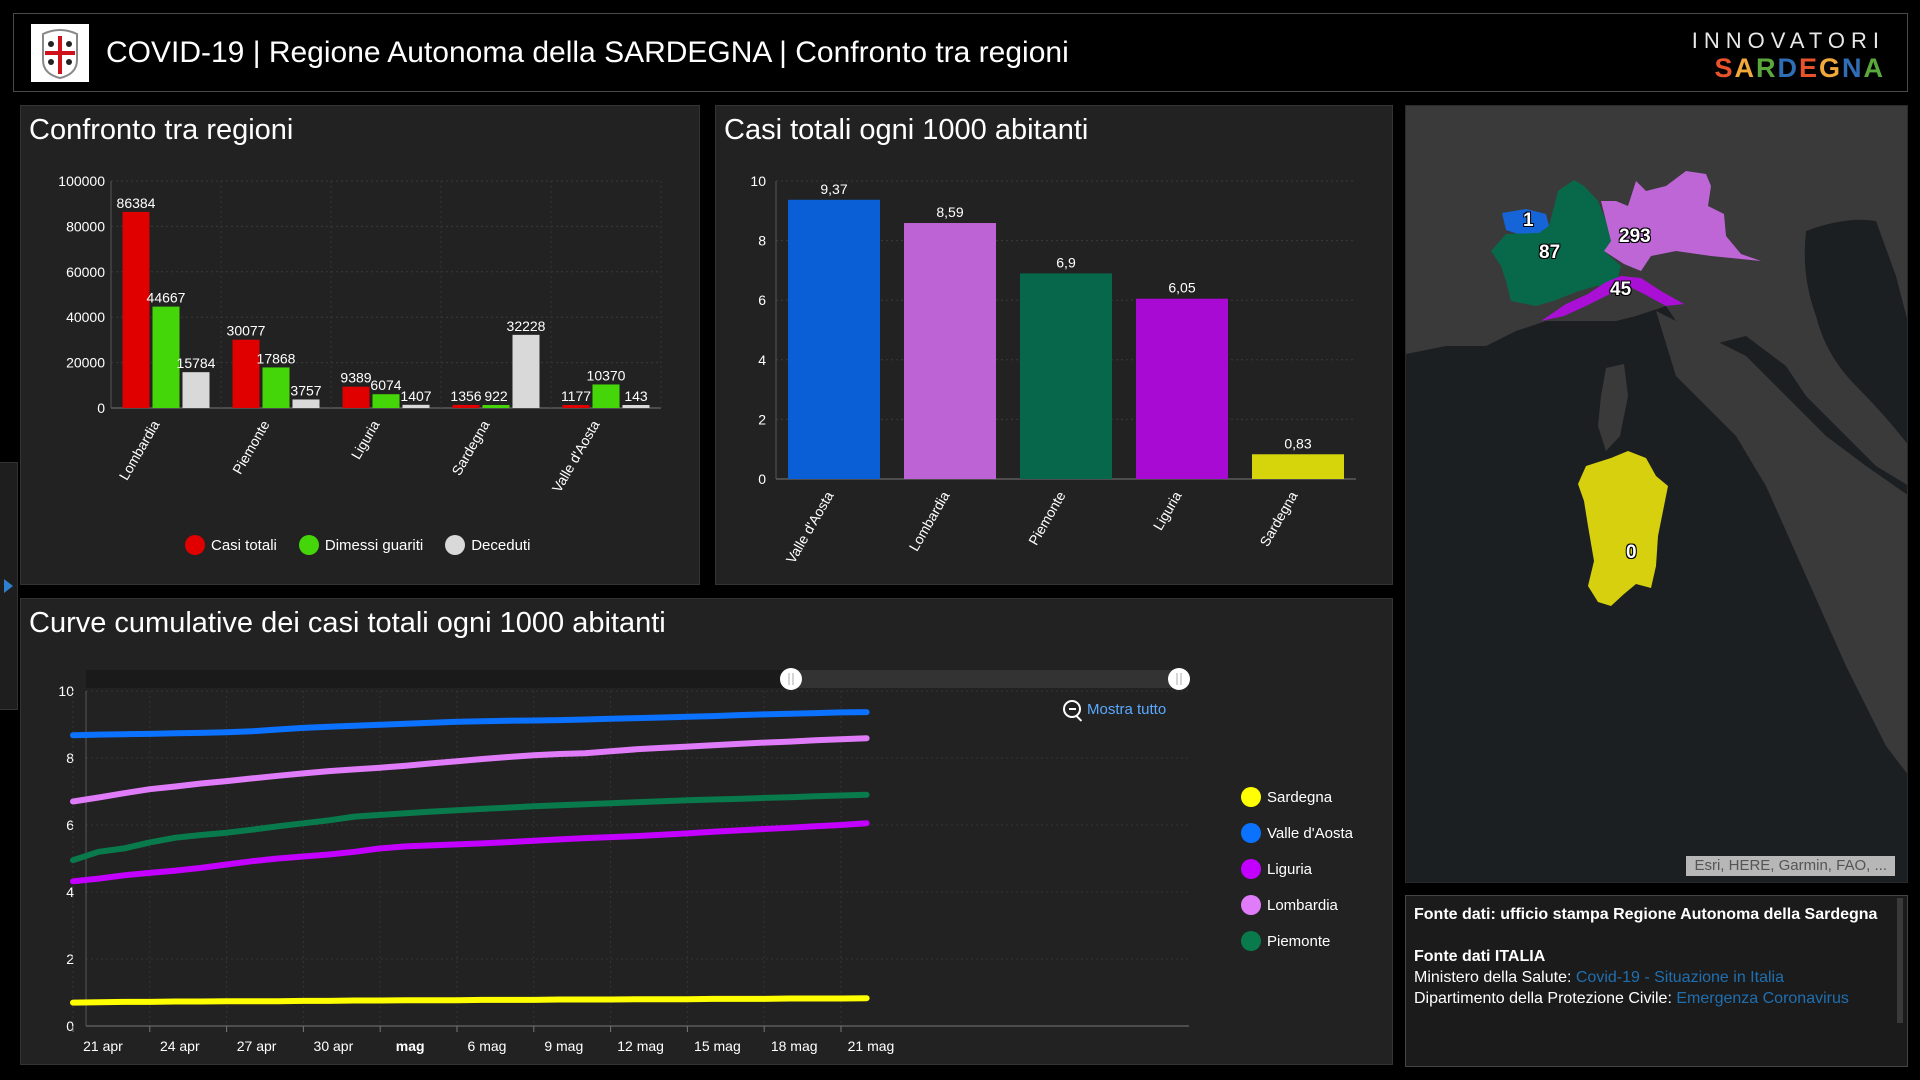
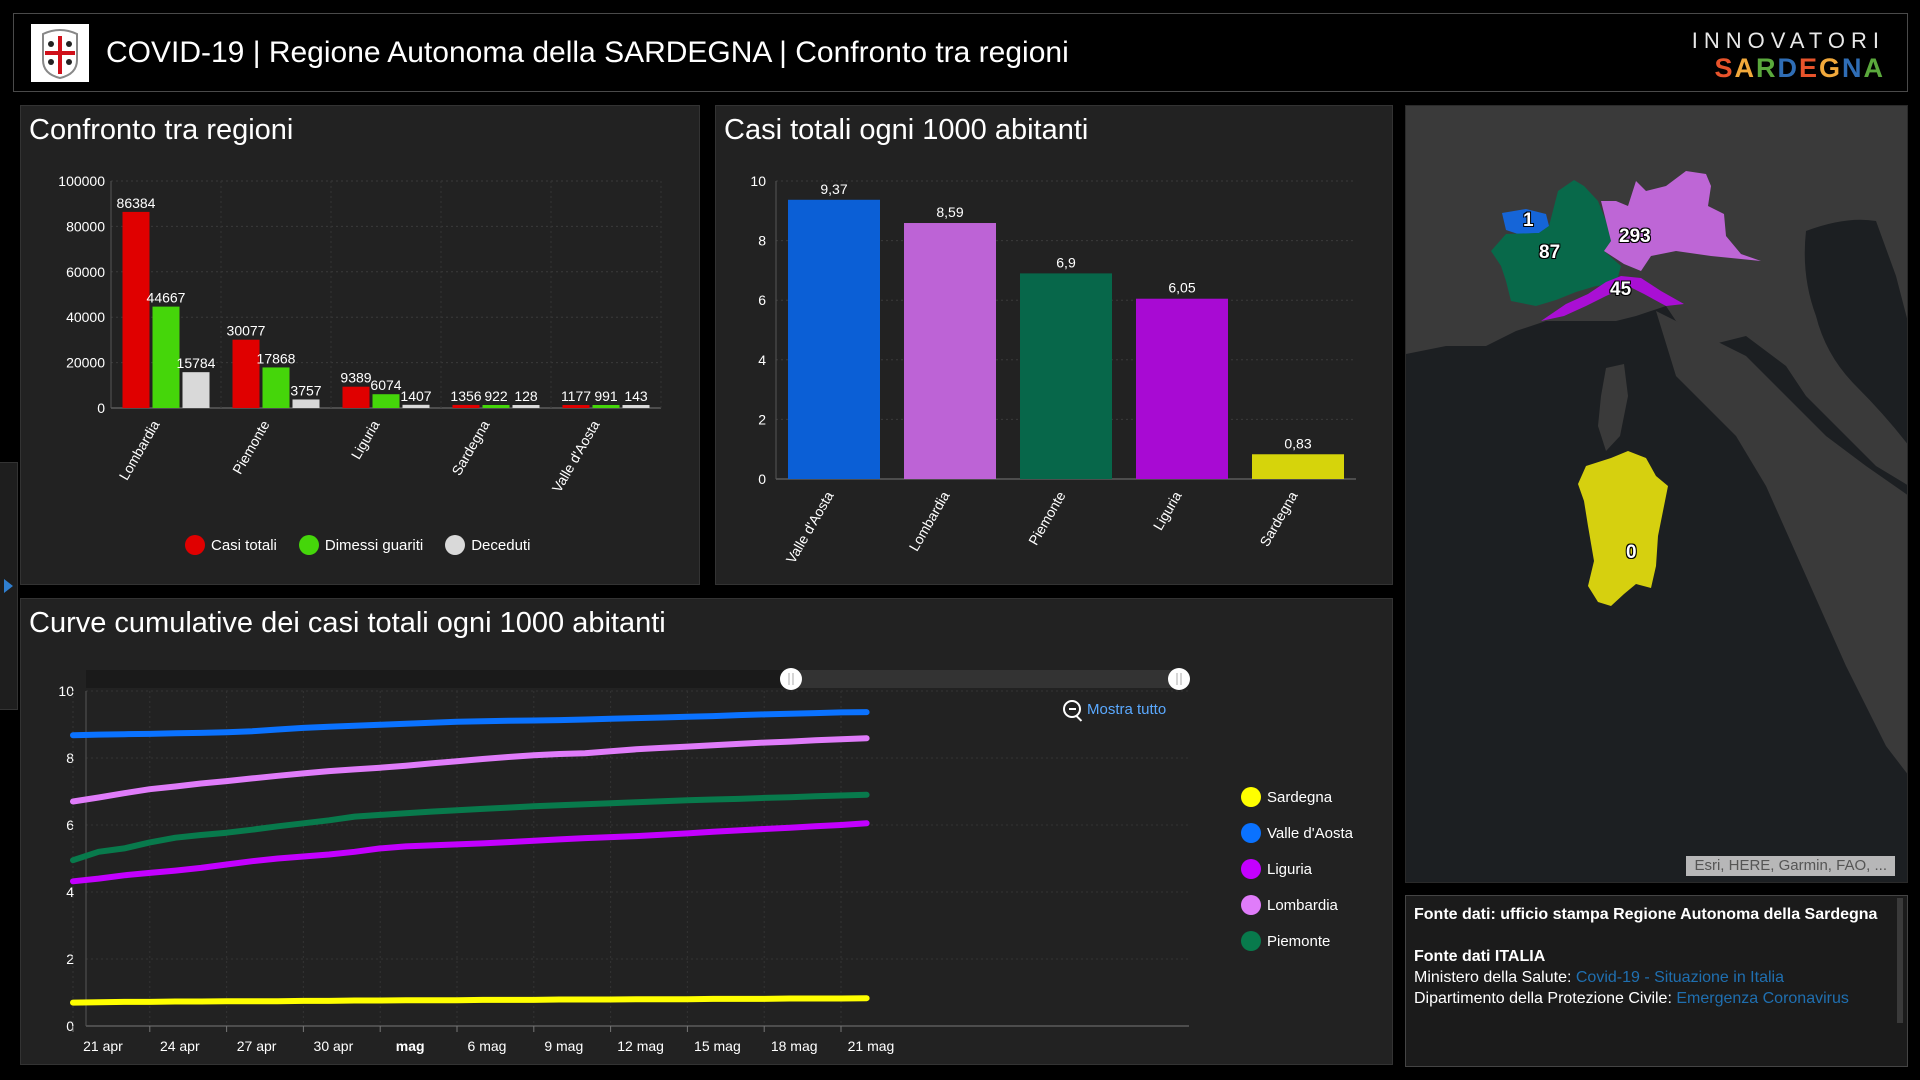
Confronto tra regioni/Deceduti/Sardegna: 32228 -> 128
Confronto tra regioni/Dimessi guariti/Valle d'Aosta: 10370 -> 991
